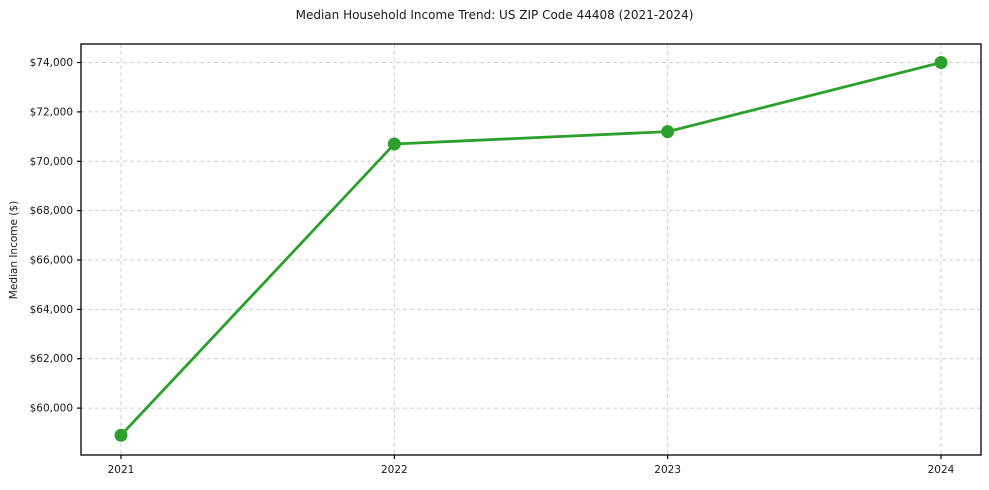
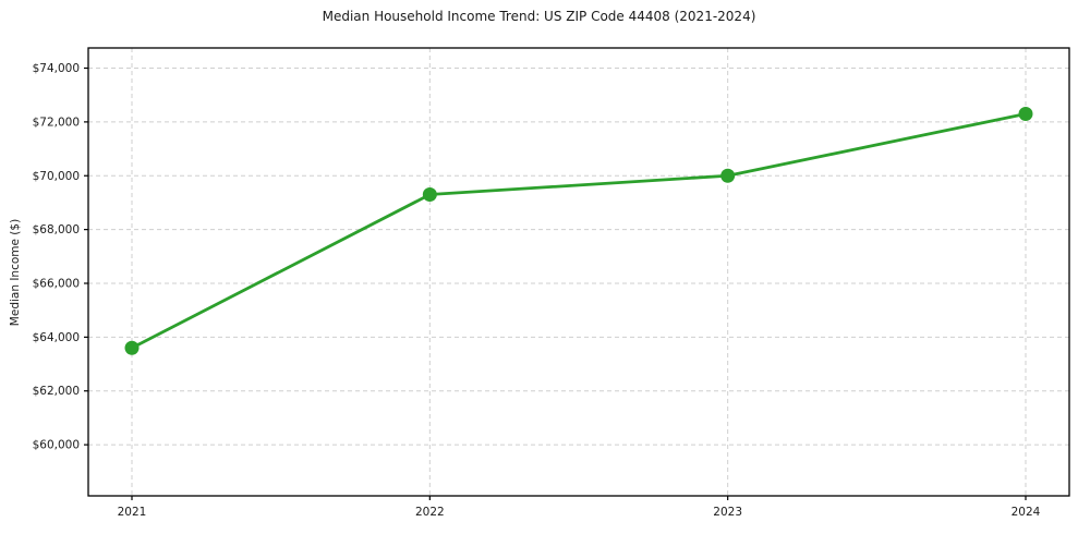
2021: $58900 -> $63600
2022: $70700 -> $69300
2023: $71200 -> $70000
2024: $74000 -> $72300
